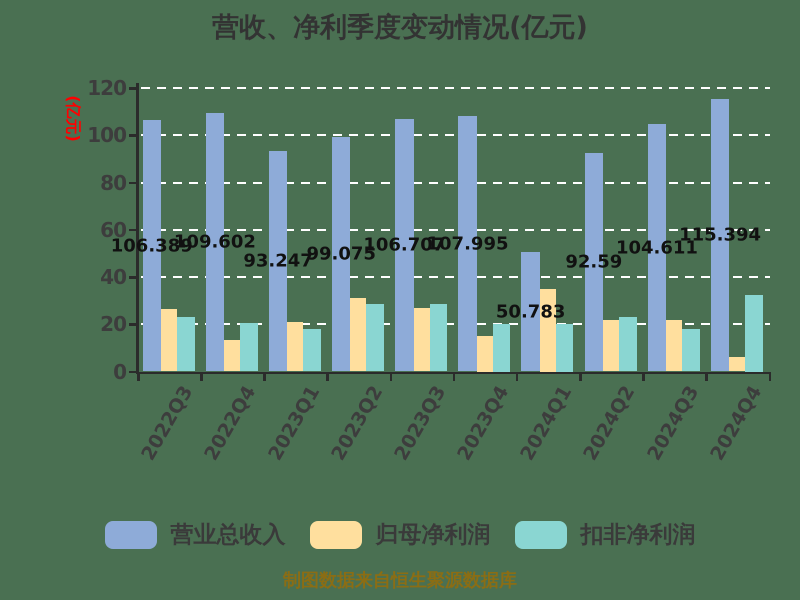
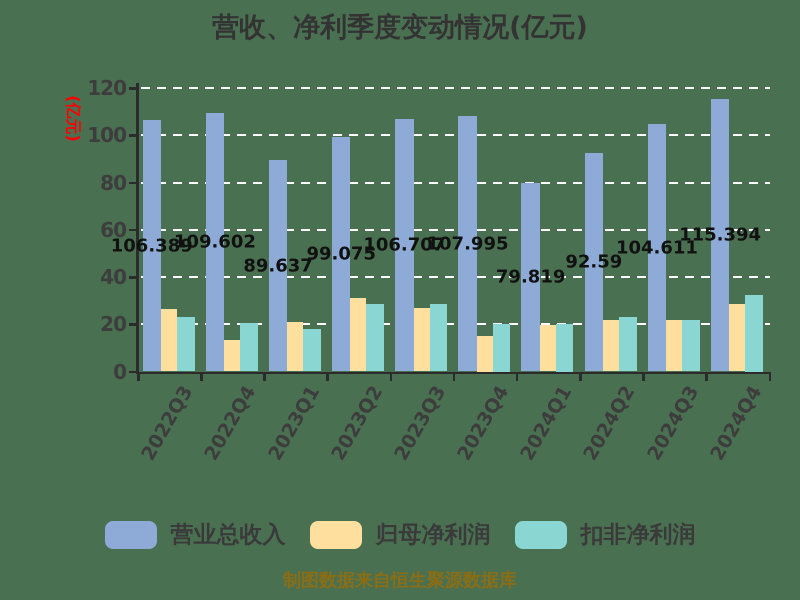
营业总收入/2023Q1: 93.247 -> 89.637
营业总收入/2024Q1: 50.783 -> 79.819
归母净利润/2024Q1: 35 -> 20
扣非净利润/2024Q3: 18 -> 22
归母净利润/2024Q4: 6 -> 28
